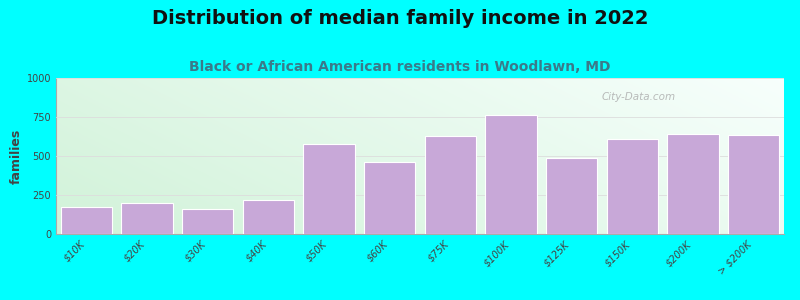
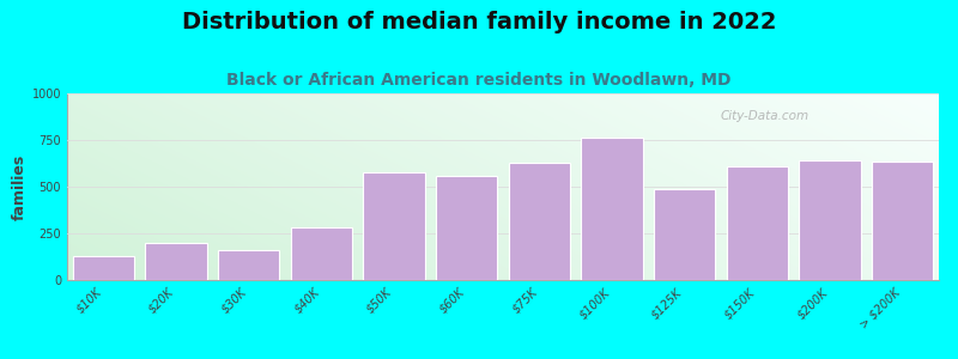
$10K: 170 -> 130
$40K: 220 -> 280
$60K: 460 -> 560
